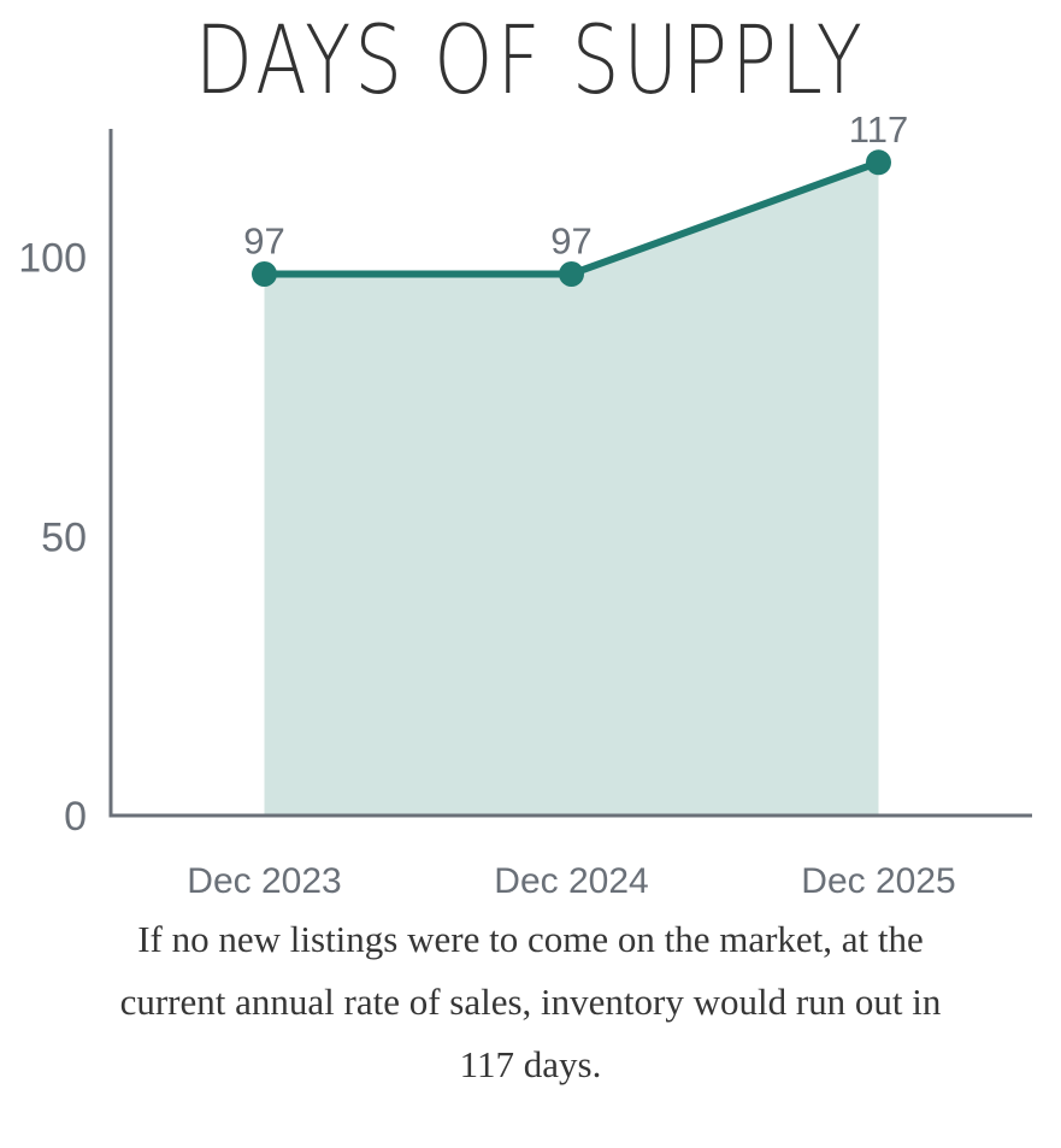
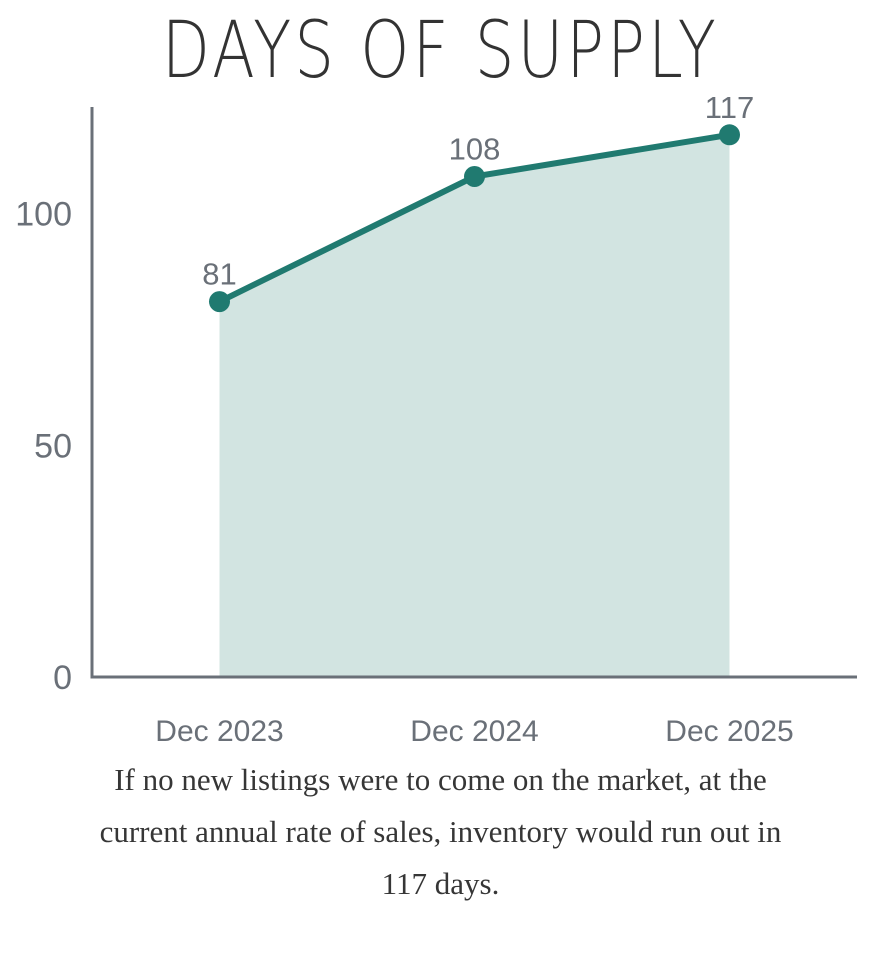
Dec 2023: 97 -> 81
Dec 2024: 97 -> 108
